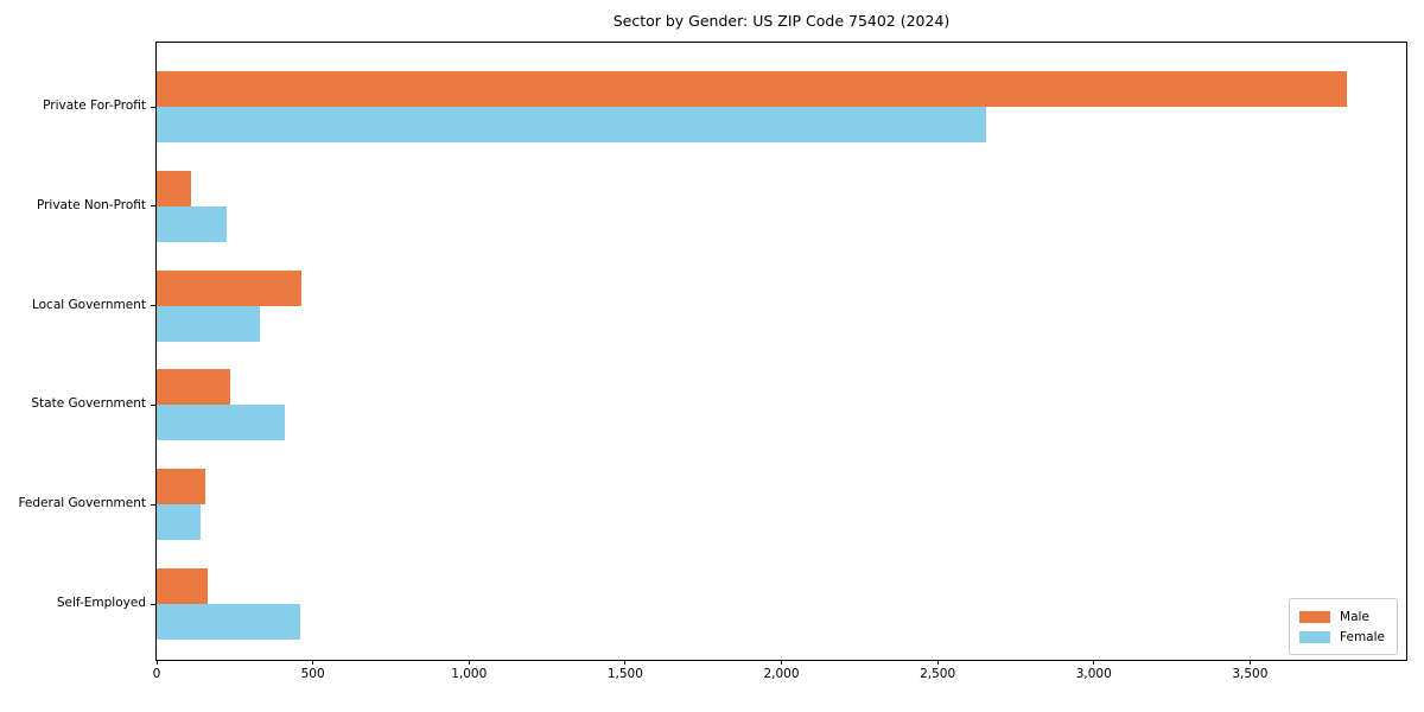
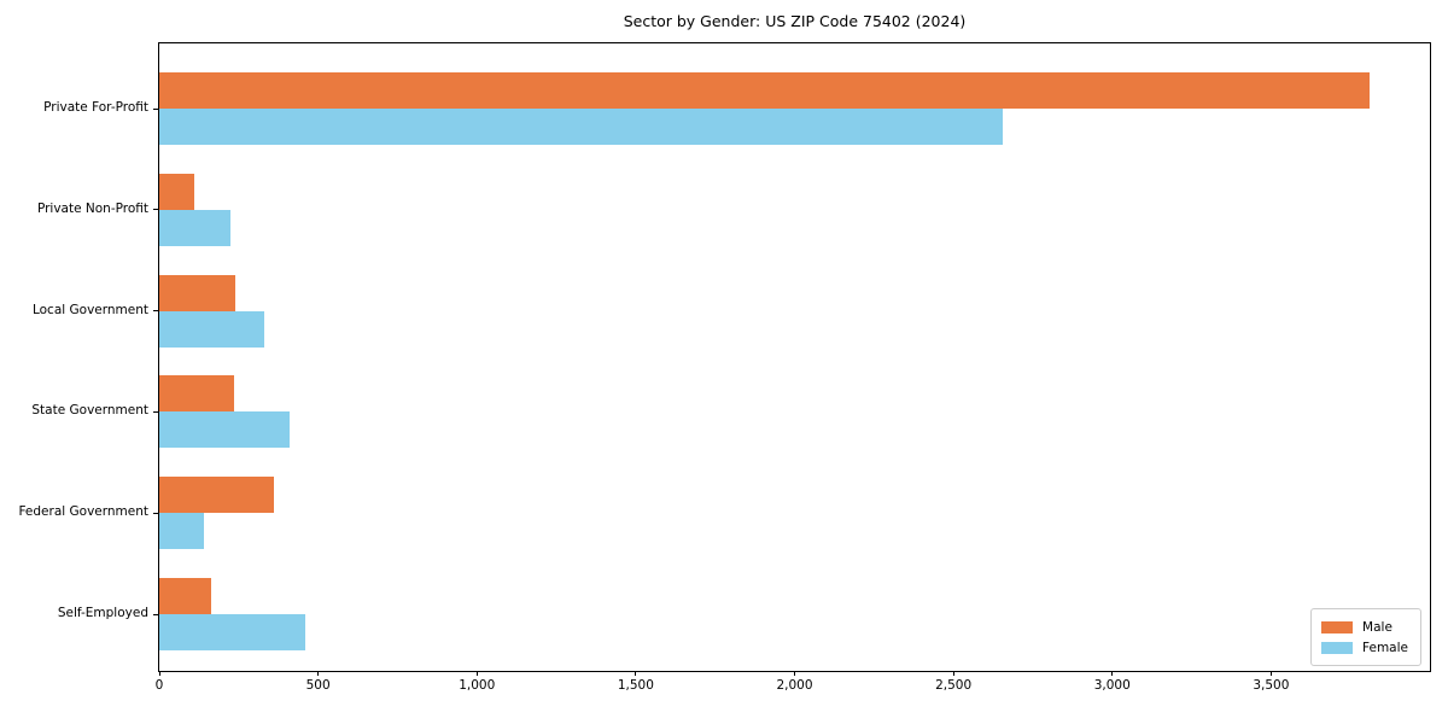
Male/Local Government: 460 -> 240
Male/Federal Government: 160 -> 360
